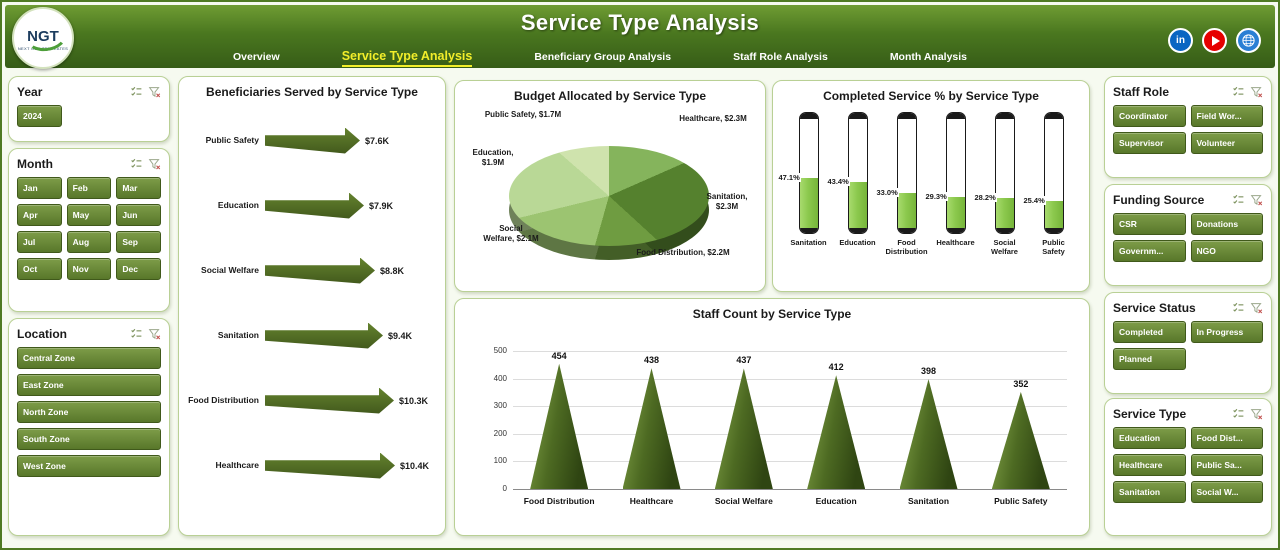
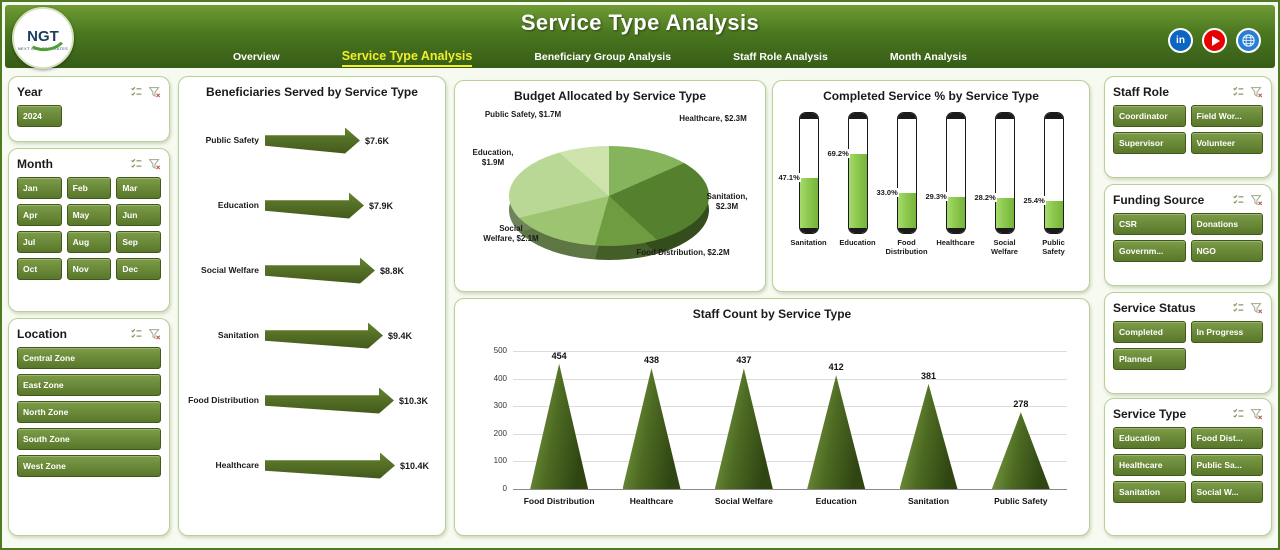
Completed Service % by Service Type/Education: 43.4% -> 69.2%
Staff Count by Service Type/Sanitation: 398 -> 381
Staff Count by Service Type/Public Safety: 352 -> 278
